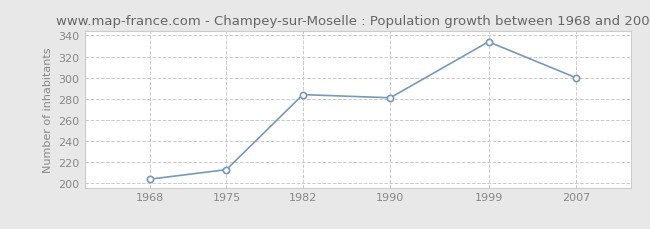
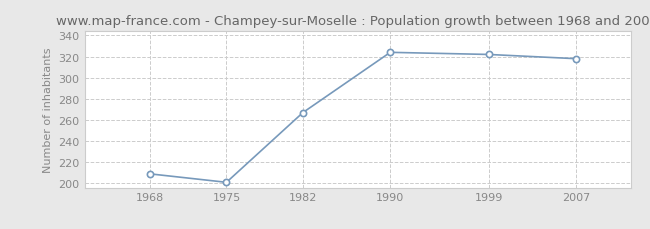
1968: 204 -> 209
1975: 213 -> 201
1982: 284 -> 267
1990: 281 -> 324
1999: 334 -> 322
2007: 300 -> 318
